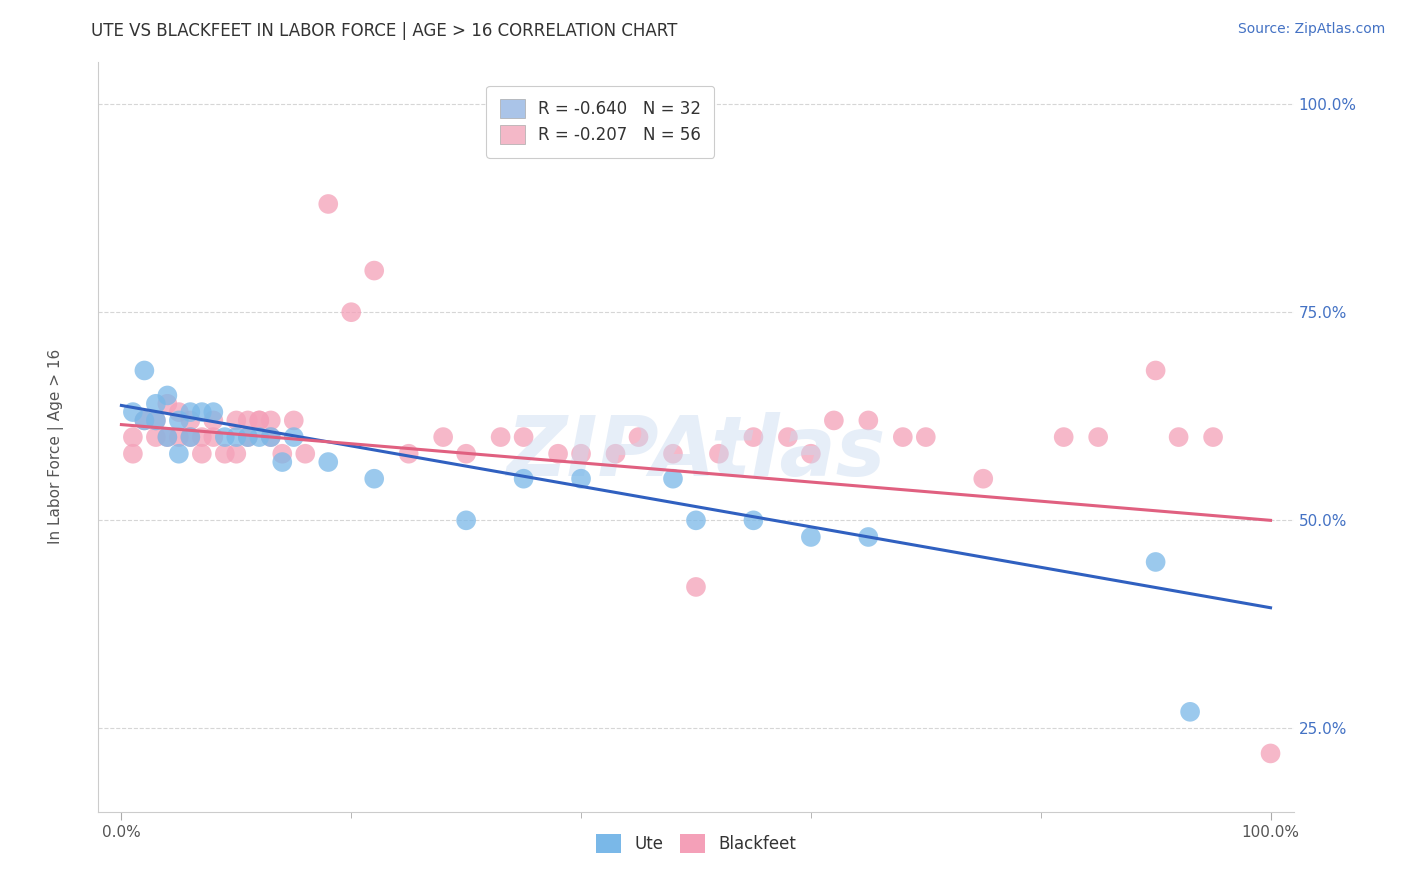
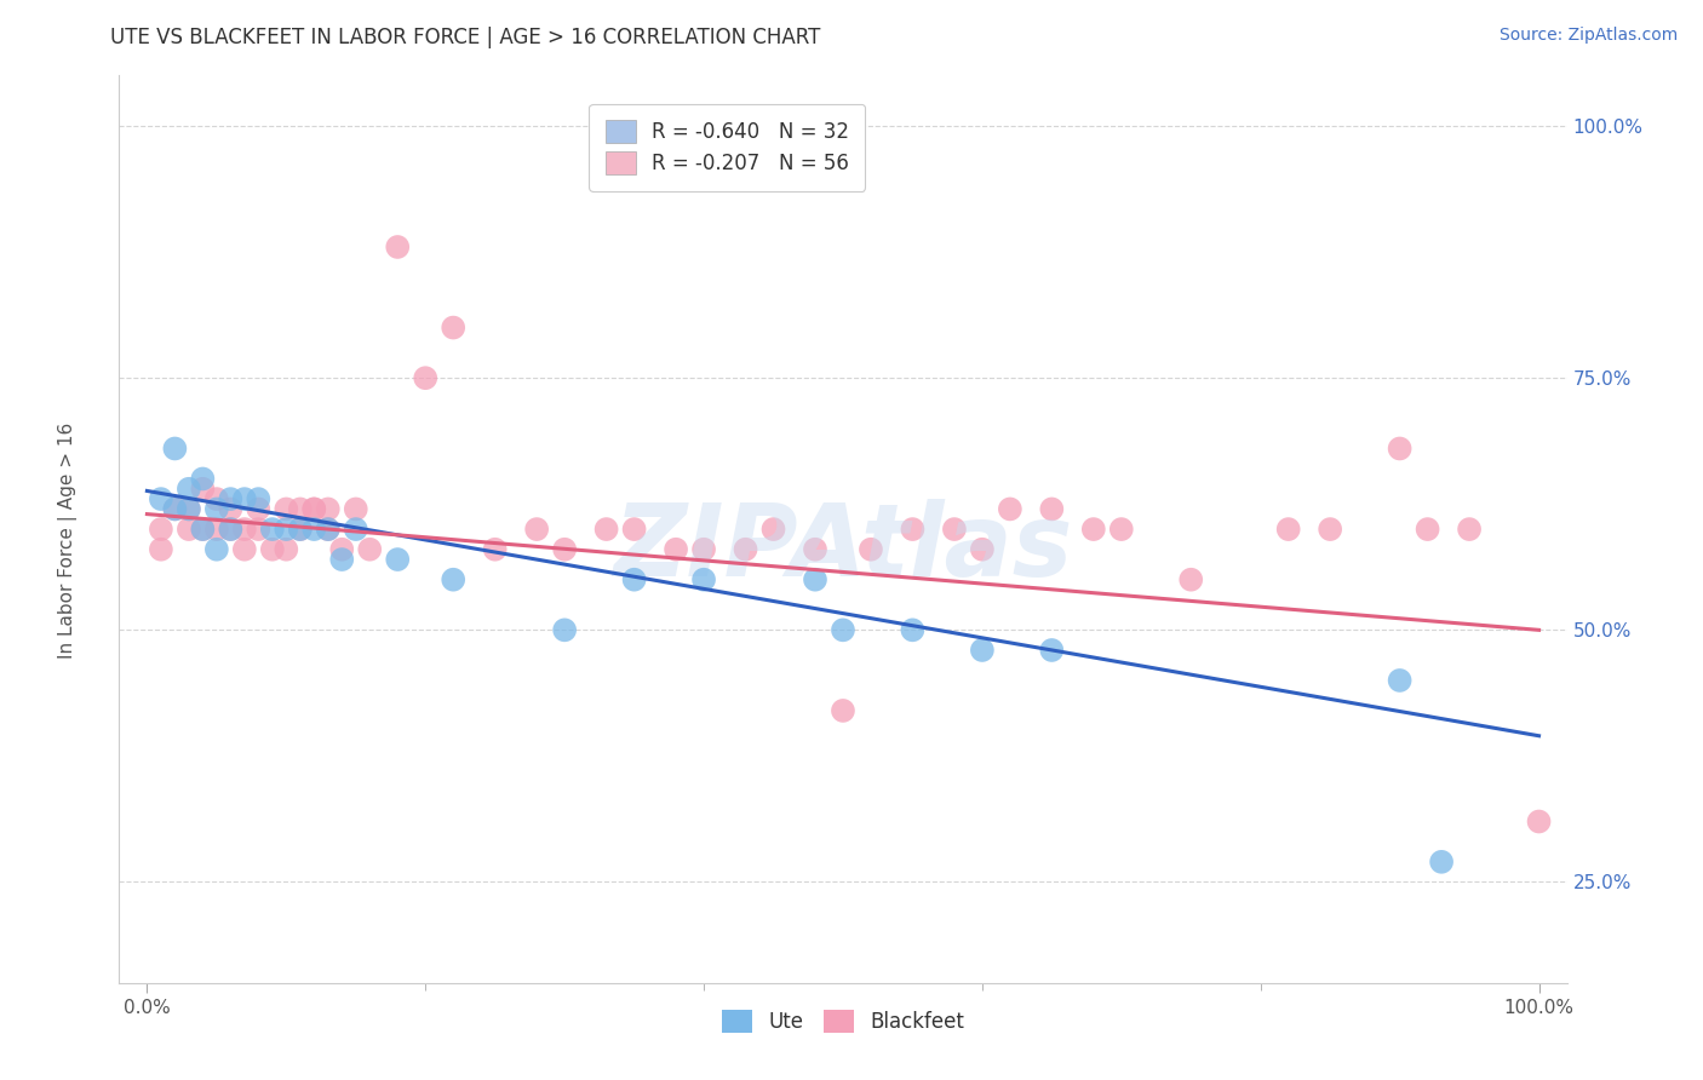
Blackfeet/100.0%: 22% -> 31%
